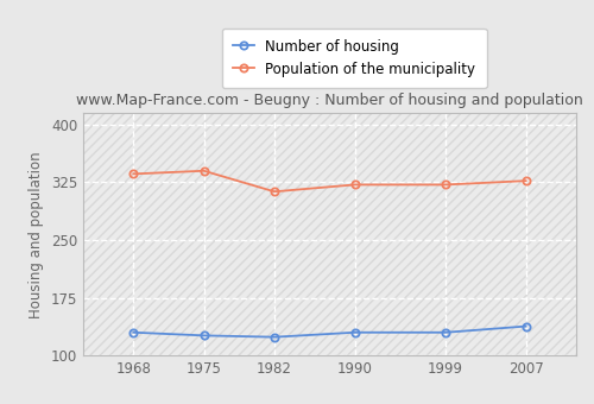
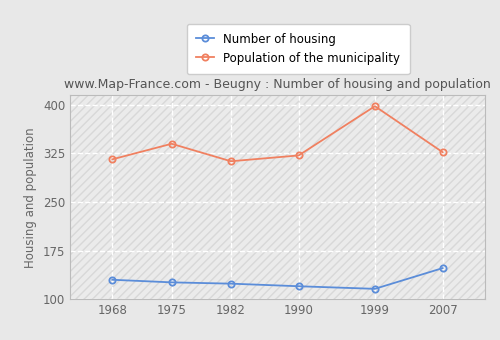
Population of the municipality/1968: 336 -> 316
Number of housing/1990: 130 -> 120
Number of housing/1999: 130 -> 116
Population of the municipality/1999: 322 -> 398
Number of housing/2007: 138 -> 148
